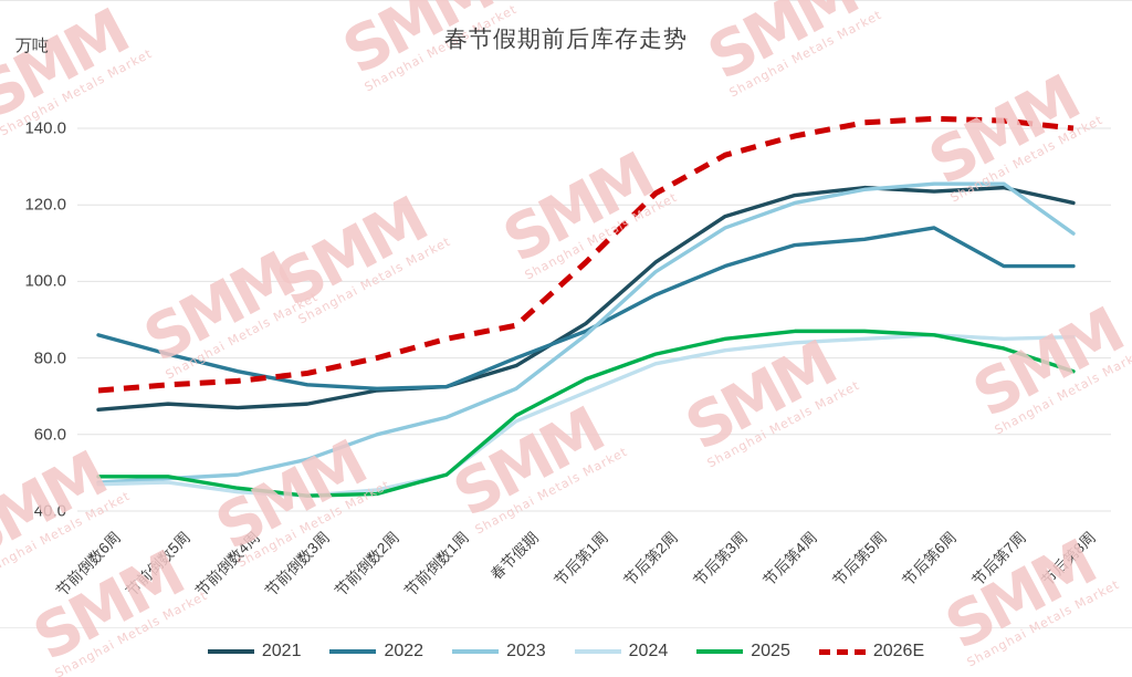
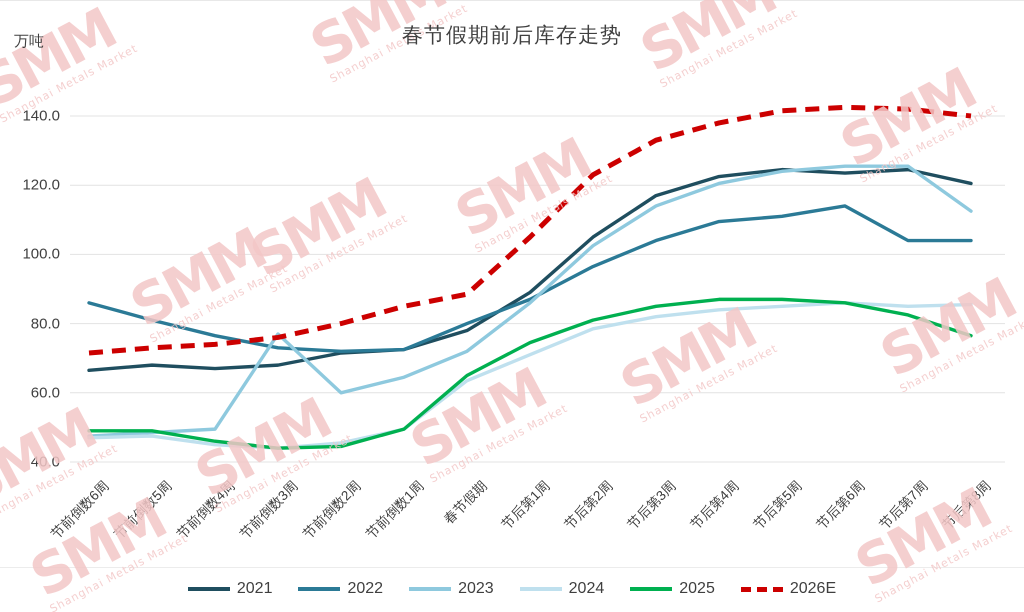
2023/节前倒数3周: 54 -> 77
